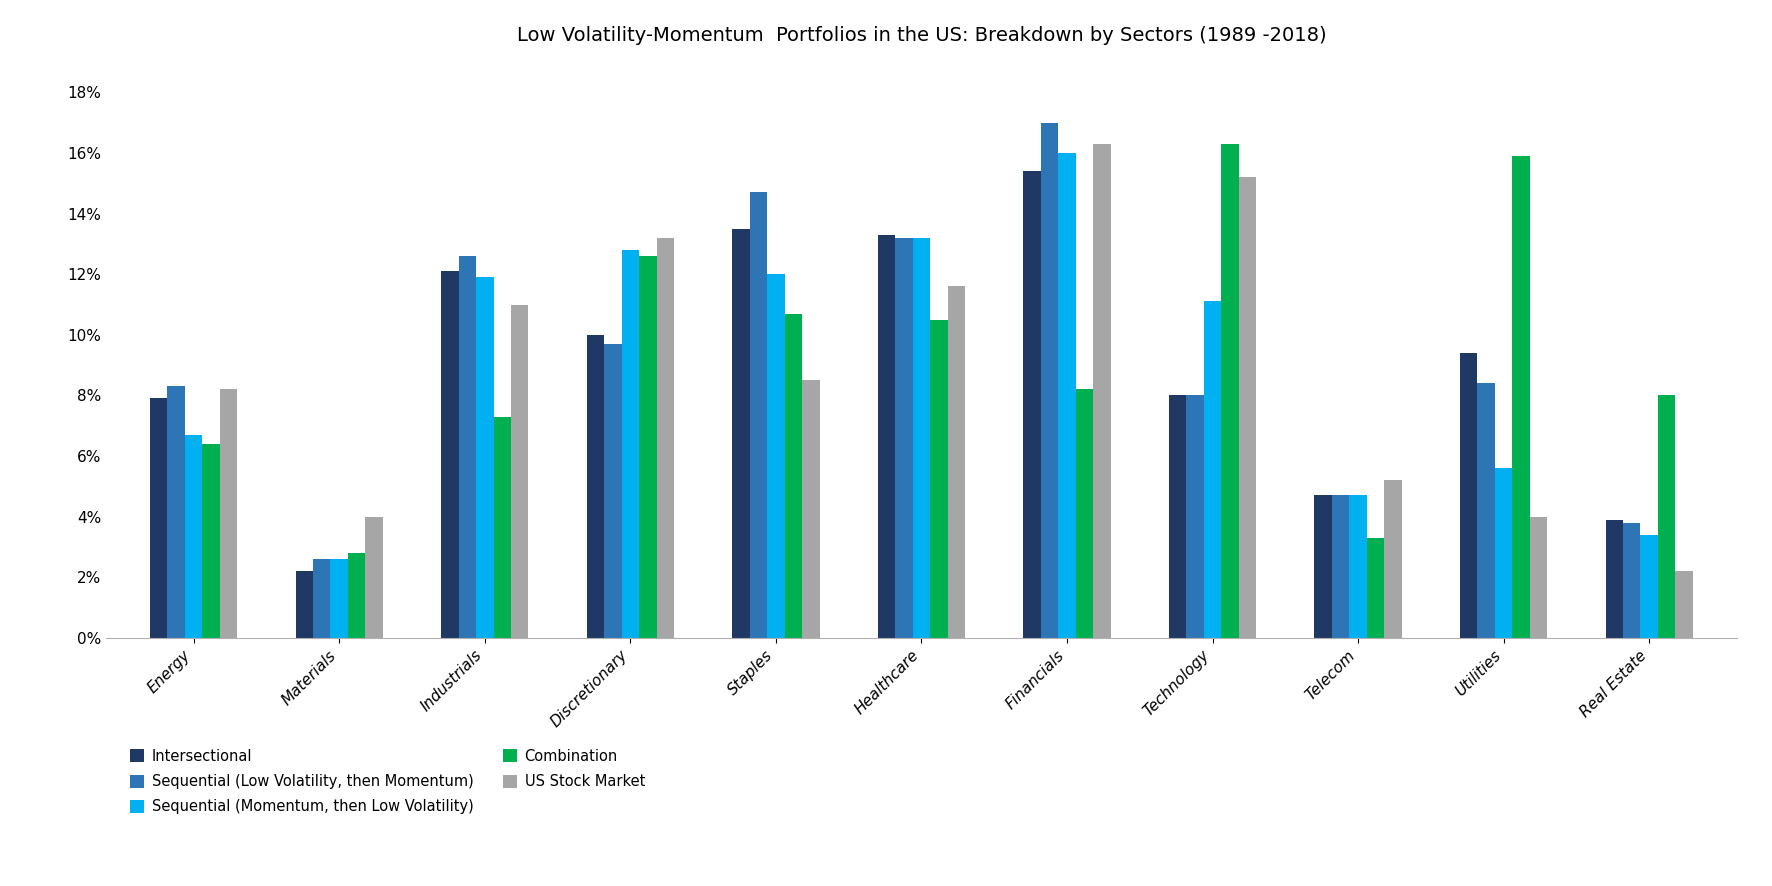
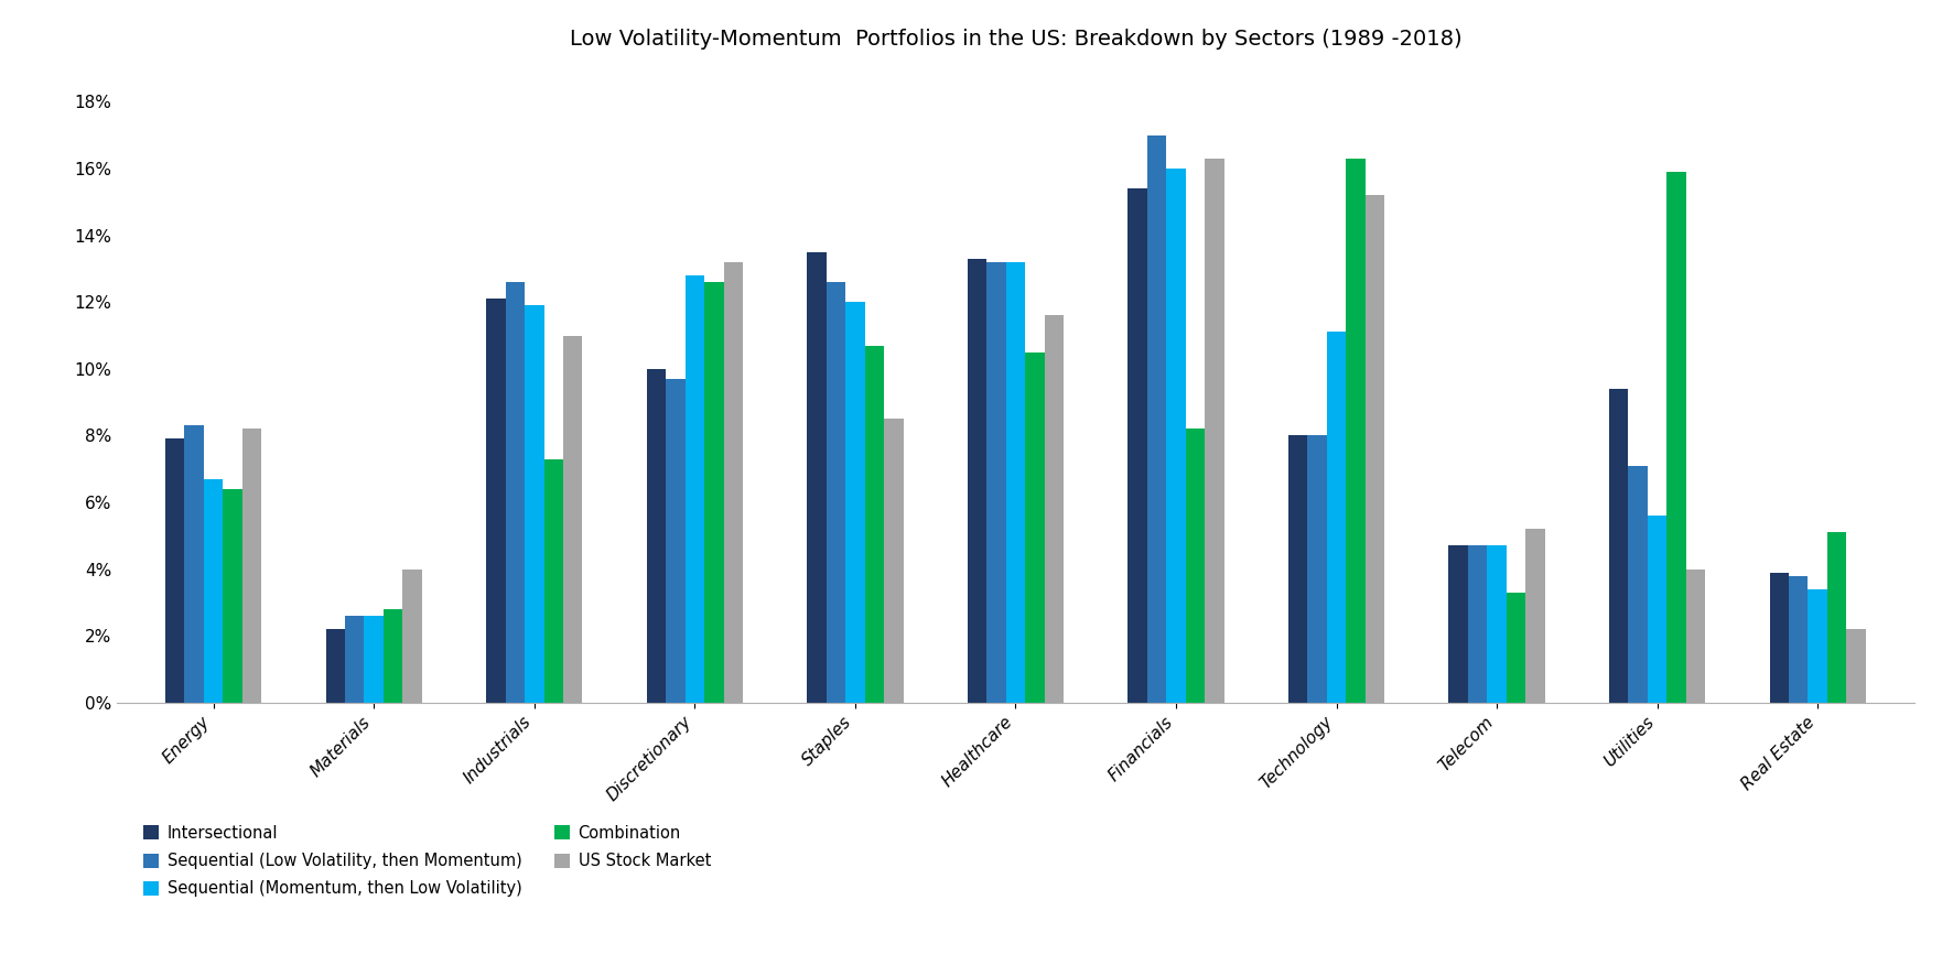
Sequential (Low Volatility, then Momentum)/Staples: 14.7% -> 12.6%
Sequential (Low Volatility, then Momentum)/Utilities: 8.4% -> 7.1%
Combination/Real Estate: 8.0% -> 5.1%
